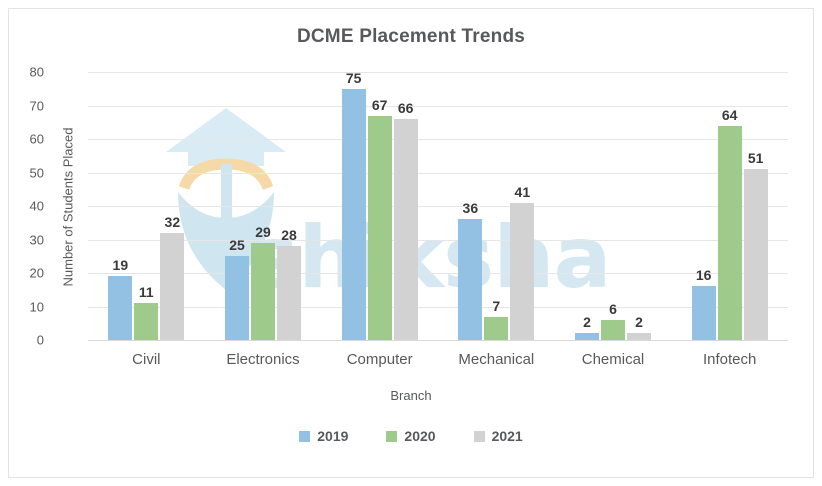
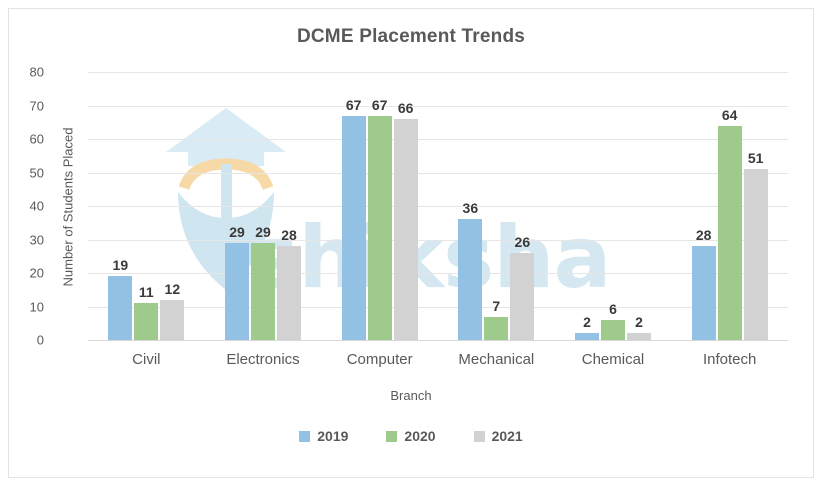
2021/Civil: 32 -> 12
2019/Electronics: 25 -> 29
2019/Computer: 75 -> 67
2021/Mechanical: 41 -> 26
2019/Infotech: 16 -> 28
